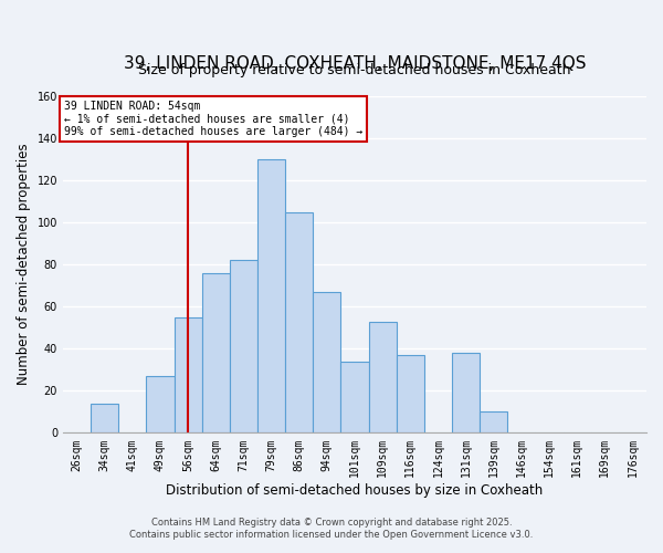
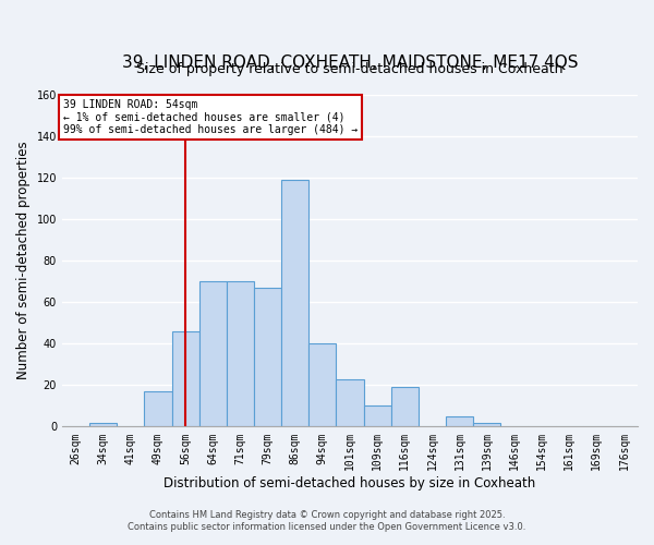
34sqm: 14 -> 2
49sqm: 27 -> 17
56sqm: 55 -> 46
64sqm: 76 -> 70
71sqm: 82 -> 70
79sqm: 130 -> 67
86sqm: 105 -> 119
94sqm: 67 -> 40
101sqm: 34 -> 23
109sqm: 53 -> 10
116sqm: 37 -> 19
131sqm: 38 -> 5
139sqm: 10 -> 2
